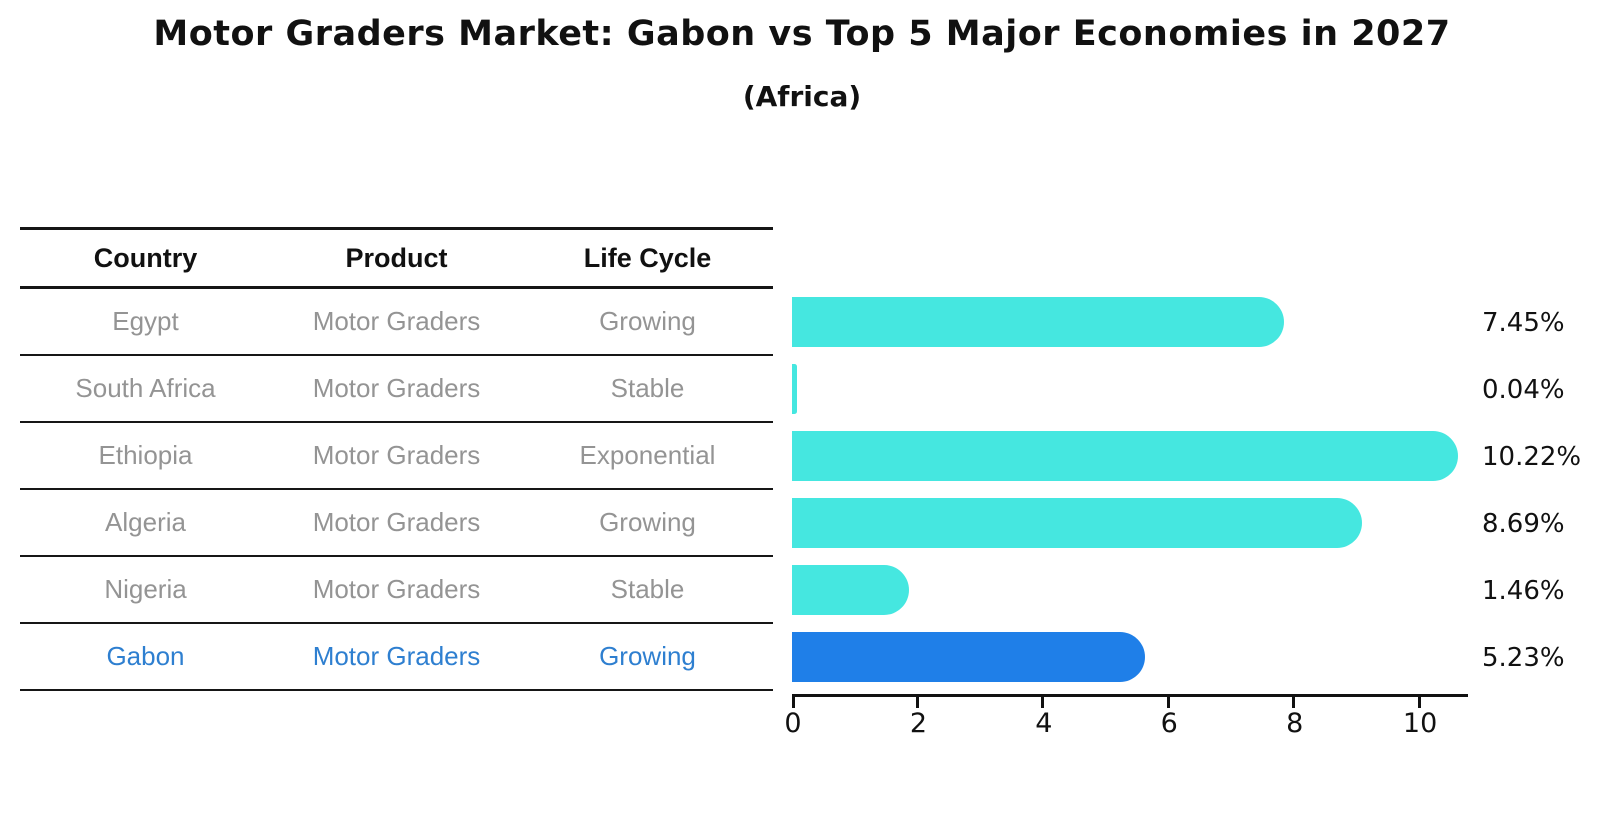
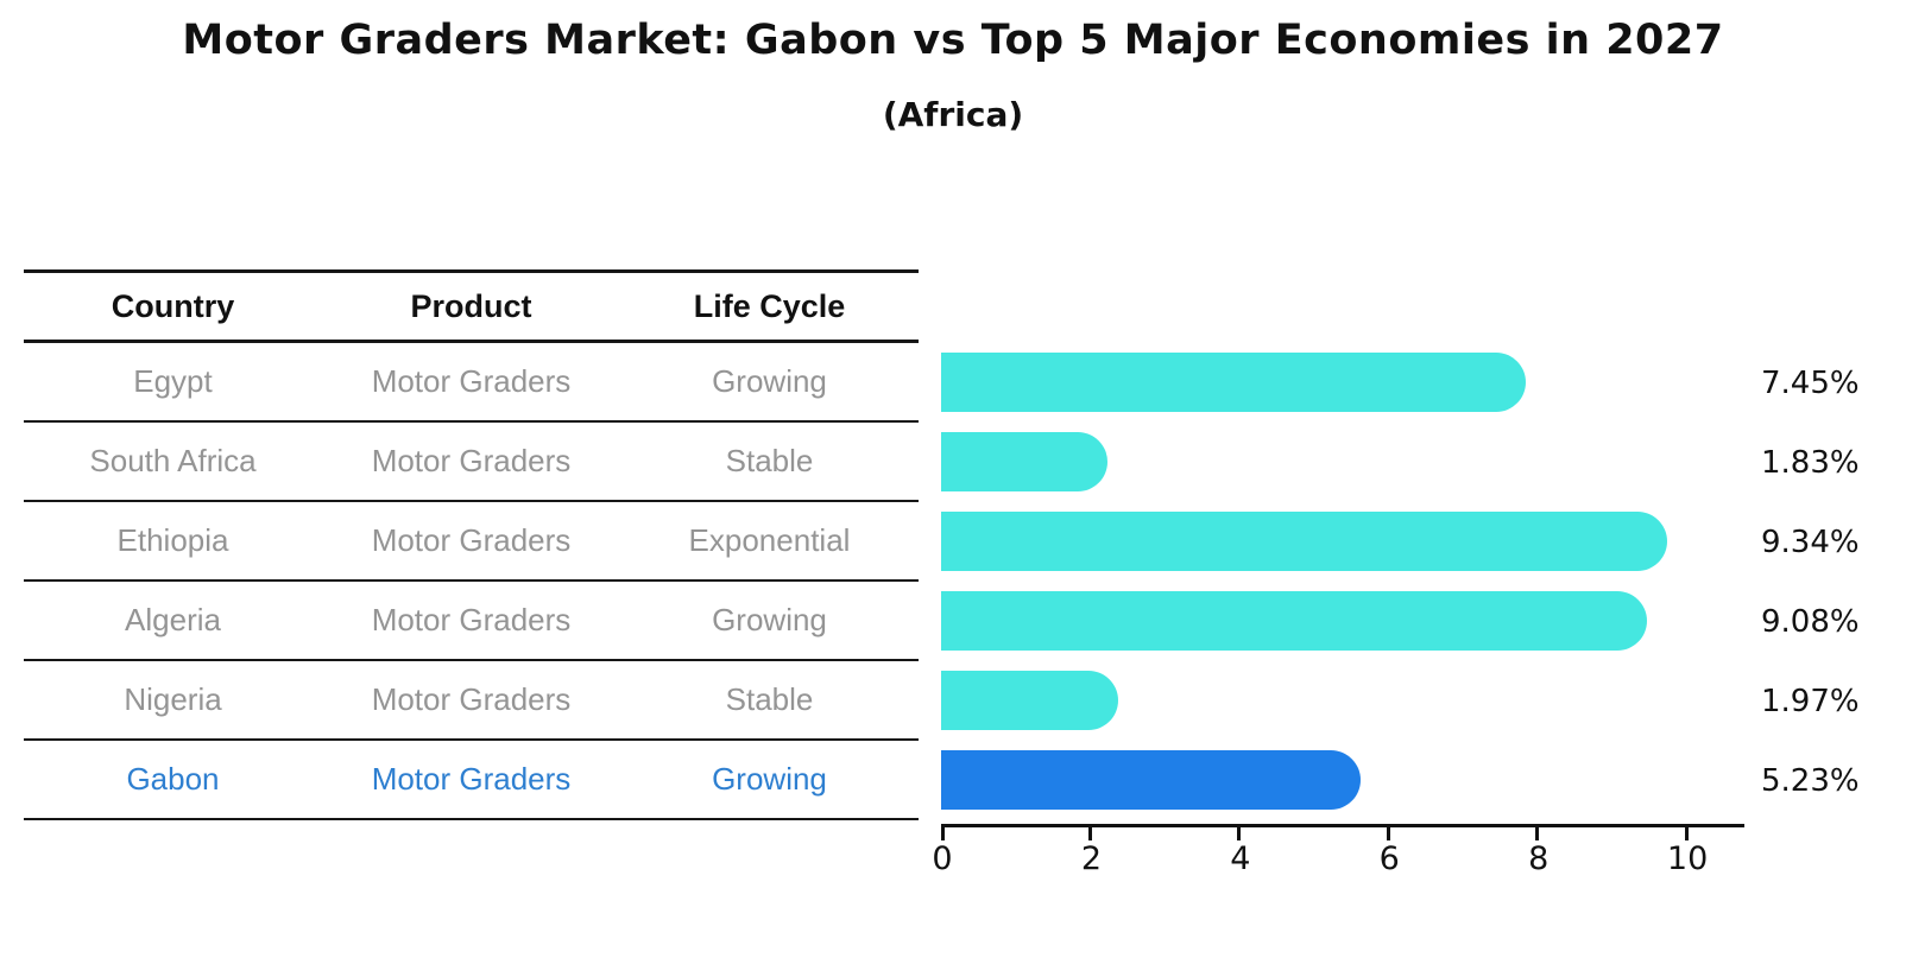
South Africa: 0.04% -> 1.83%
Ethiopia: 10.22% -> 9.34%
Algeria: 8.69% -> 9.08%
Nigeria: 1.46% -> 1.97%
